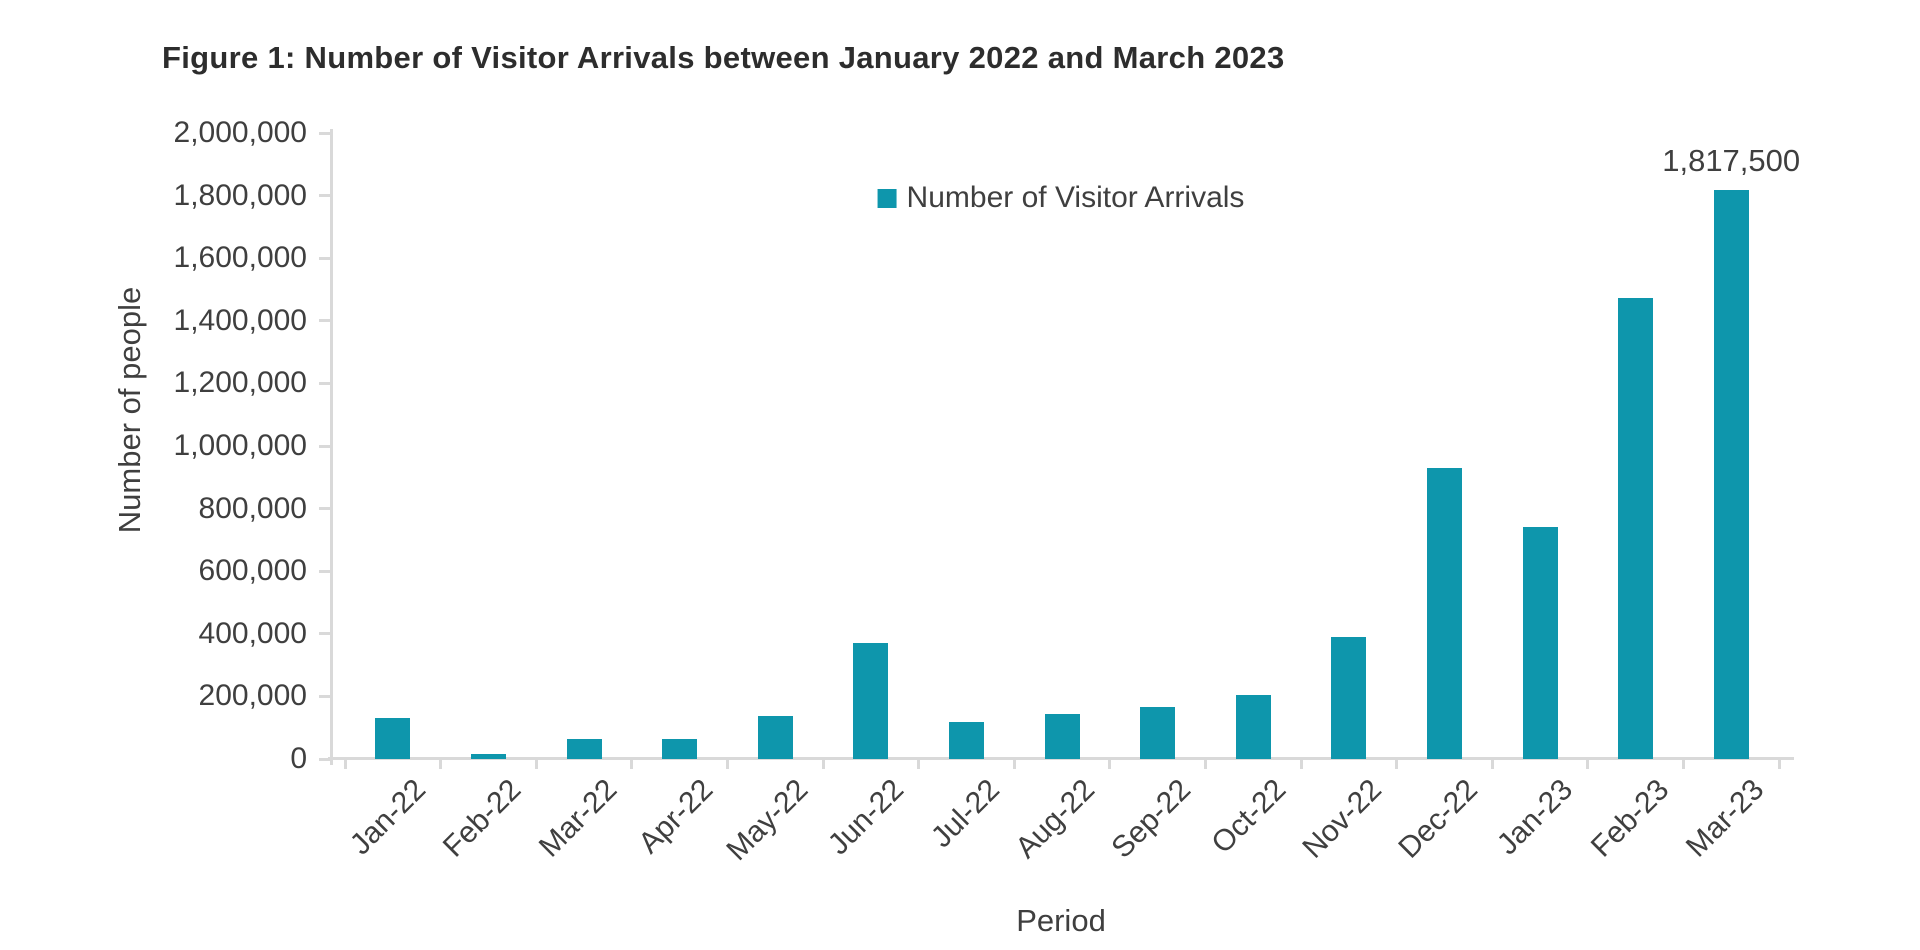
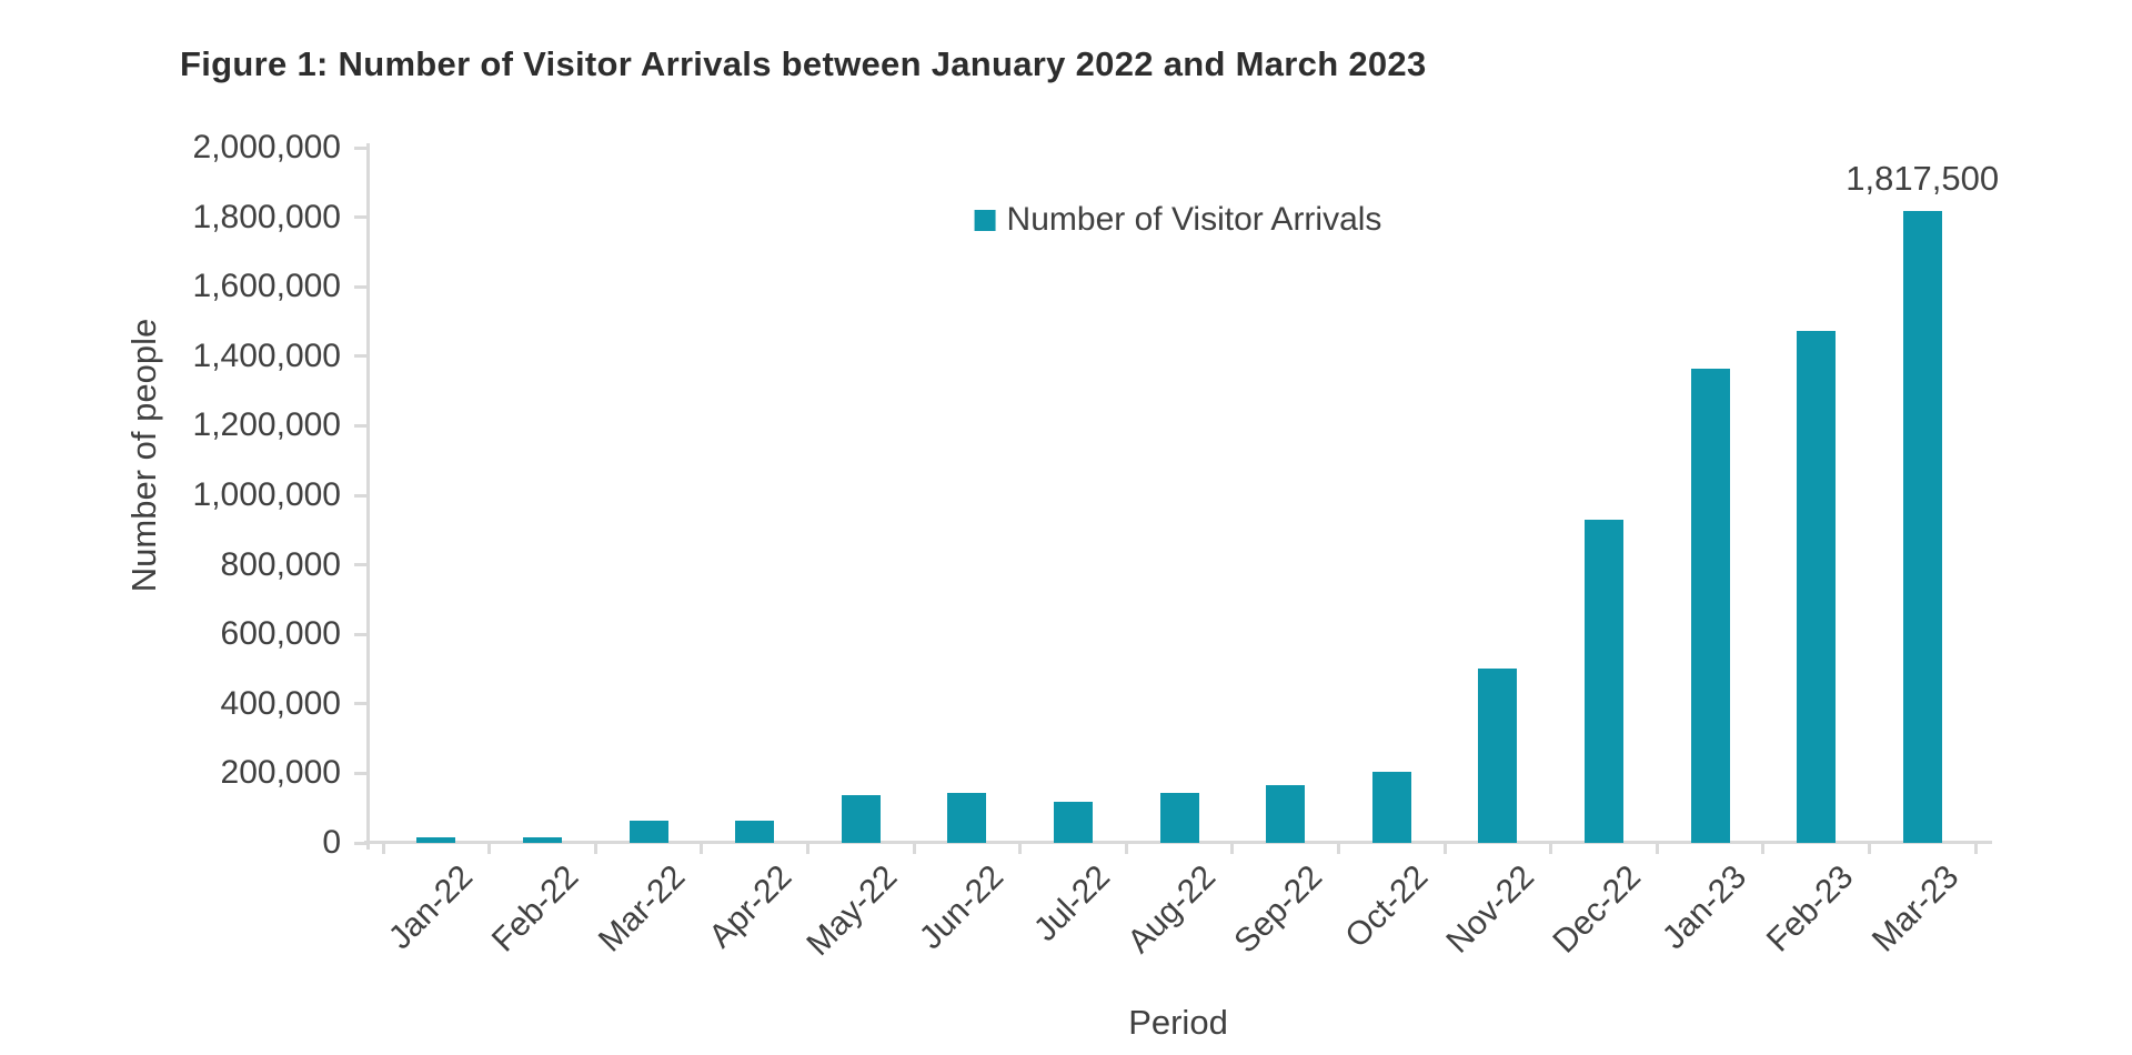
Jan-22: 130000 -> 20000
Jun-22: 370000 -> 140000
Nov-22: 390000 -> 500000
Jan-23: 740000 -> 1360000
